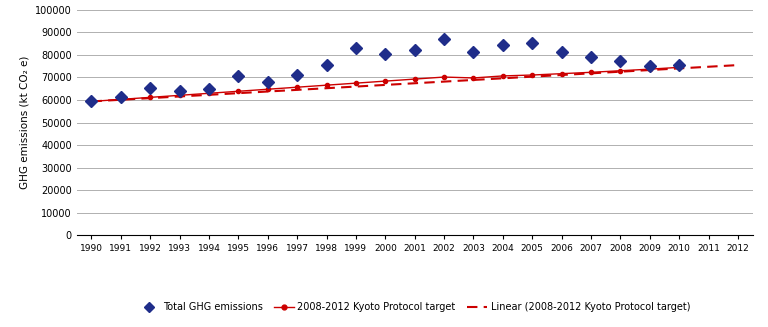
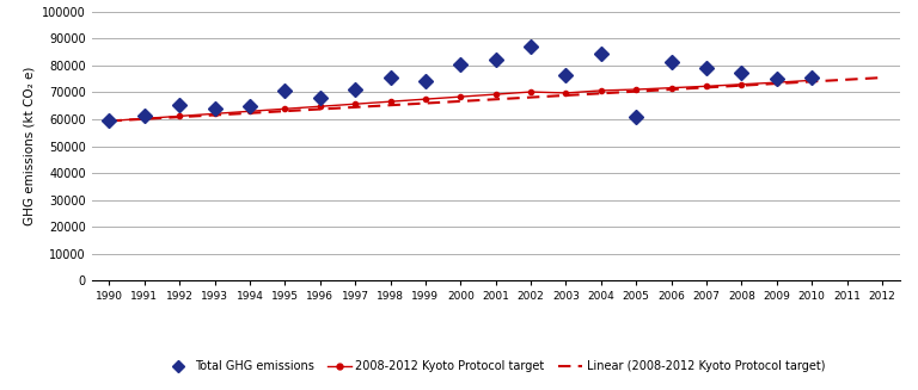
Total GHG emissions/1999: 83000 -> 74000
Total GHG emissions/2003: 81500 -> 76500
Total GHG emissions/2005: 85500 -> 61000
